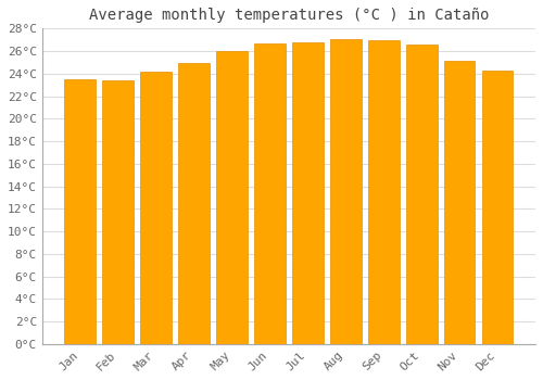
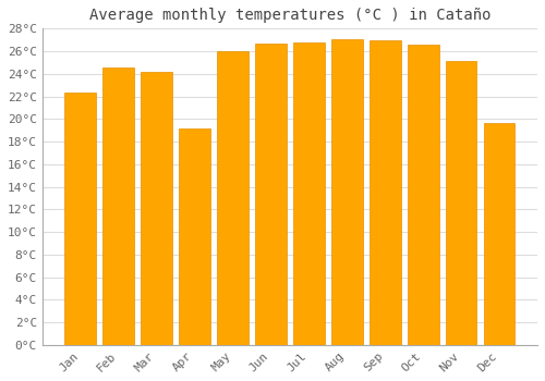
Jan: 23.5°C -> 22.3°C
Feb: 23.4°C -> 24.6°C
Apr: 24.9°C -> 19.2°C
Dec: 24.3°C -> 19.6°C
